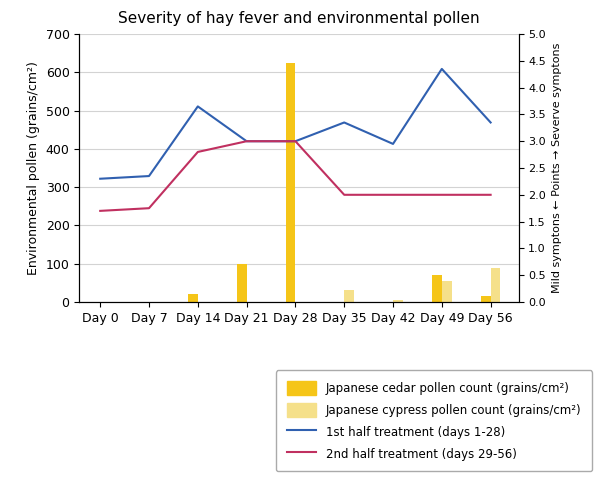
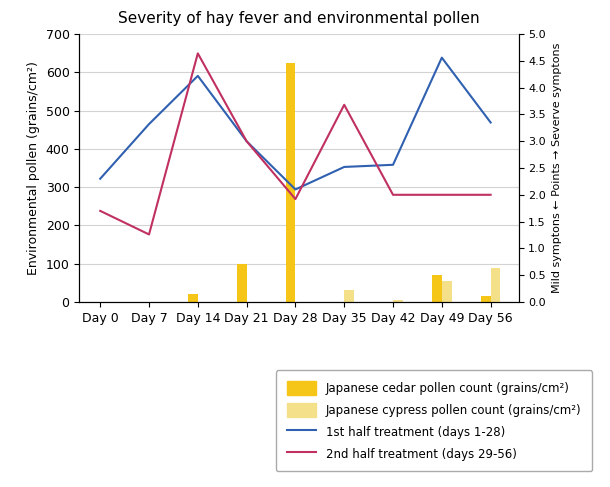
1st half treatment (days 1-28)/Day 7: 2.35 -> 3.32
2nd half treatment (days 29-56)/Day 7: 1.75 -> 1.26
1st half treatment (days 1-28)/Day 14: 3.65 -> 4.22
2nd half treatment (days 29-56)/Day 14: 2.80 -> 4.64
1st half treatment (days 1-28)/Day 28: 3.00 -> 2.10
2nd half treatment (days 29-56)/Day 28: 3.00 -> 1.92
1st half treatment (days 1-28)/Day 35: 3.35 -> 2.52
2nd half treatment (days 29-56)/Day 35: 2.00 -> 3.68
1st half treatment (days 1-28)/Day 42: 2.95 -> 2.56
1st half treatment (days 1-28)/Day 49: 4.35 -> 4.56
